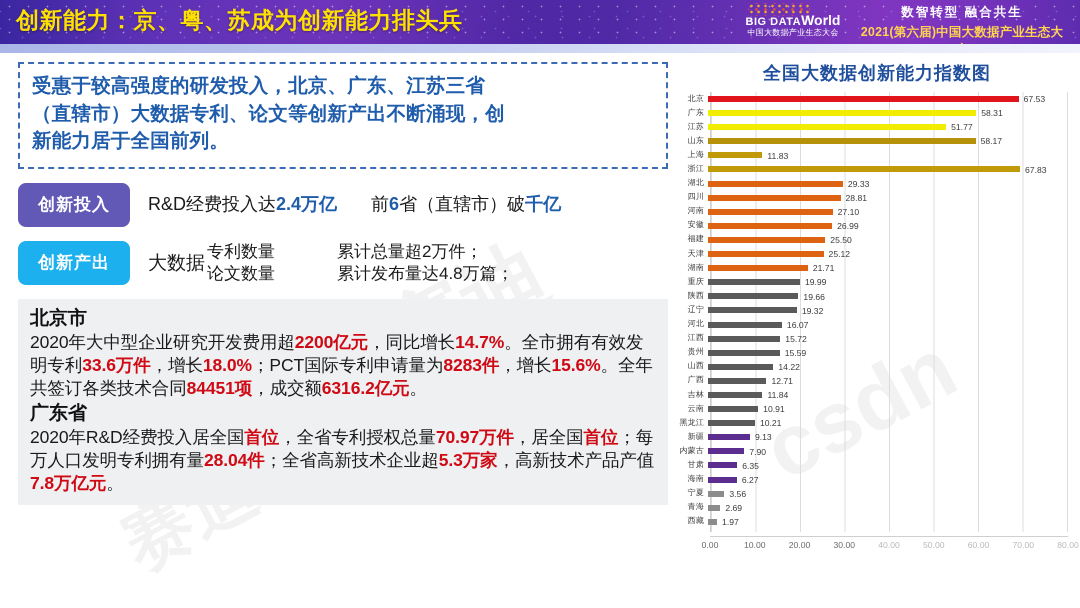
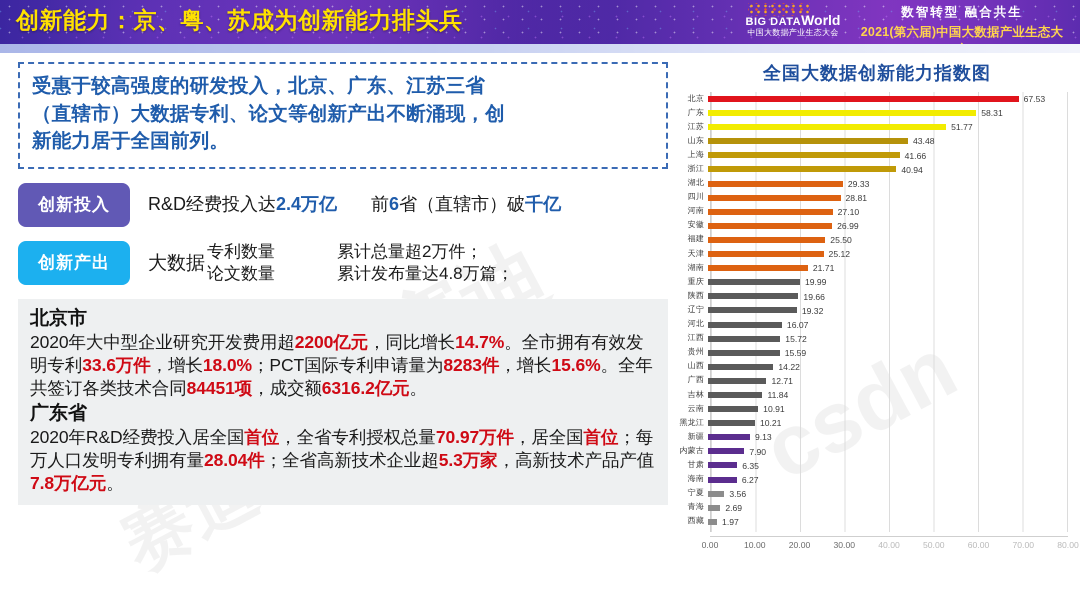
山东: 58.17 -> 43.48
上海: 11.83 -> 41.66
浙江: 67.83 -> 40.94
